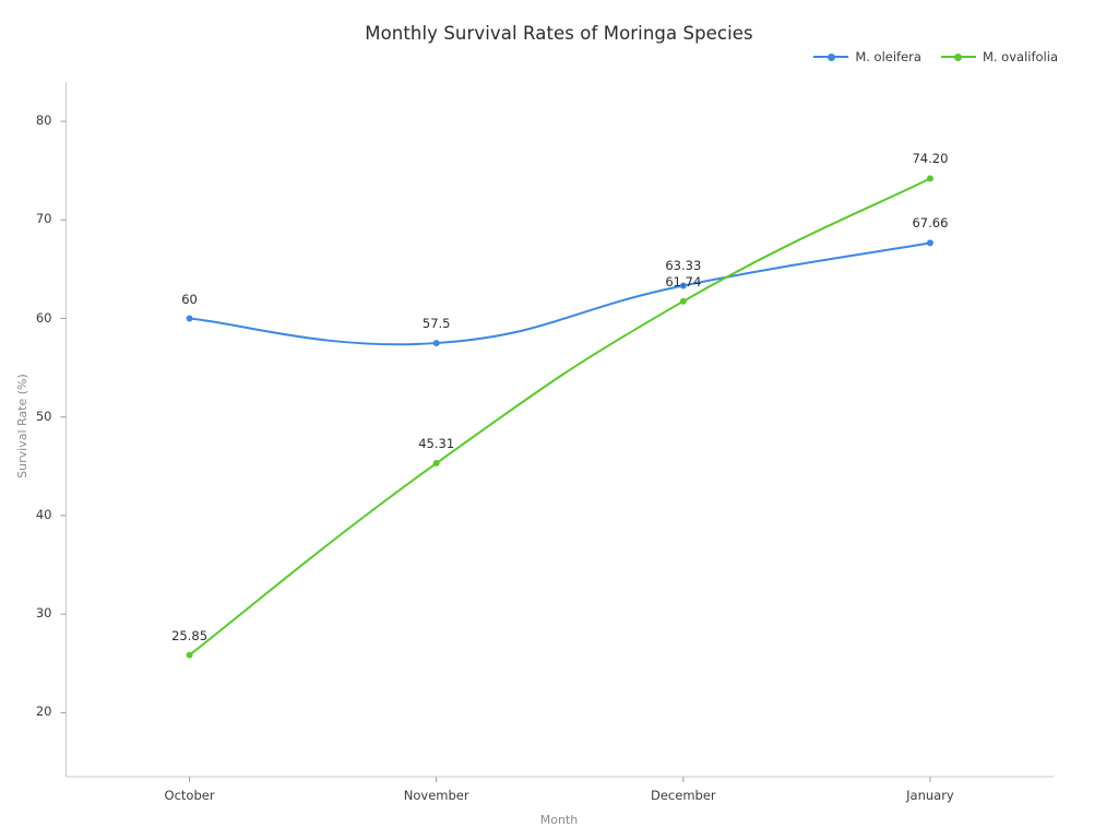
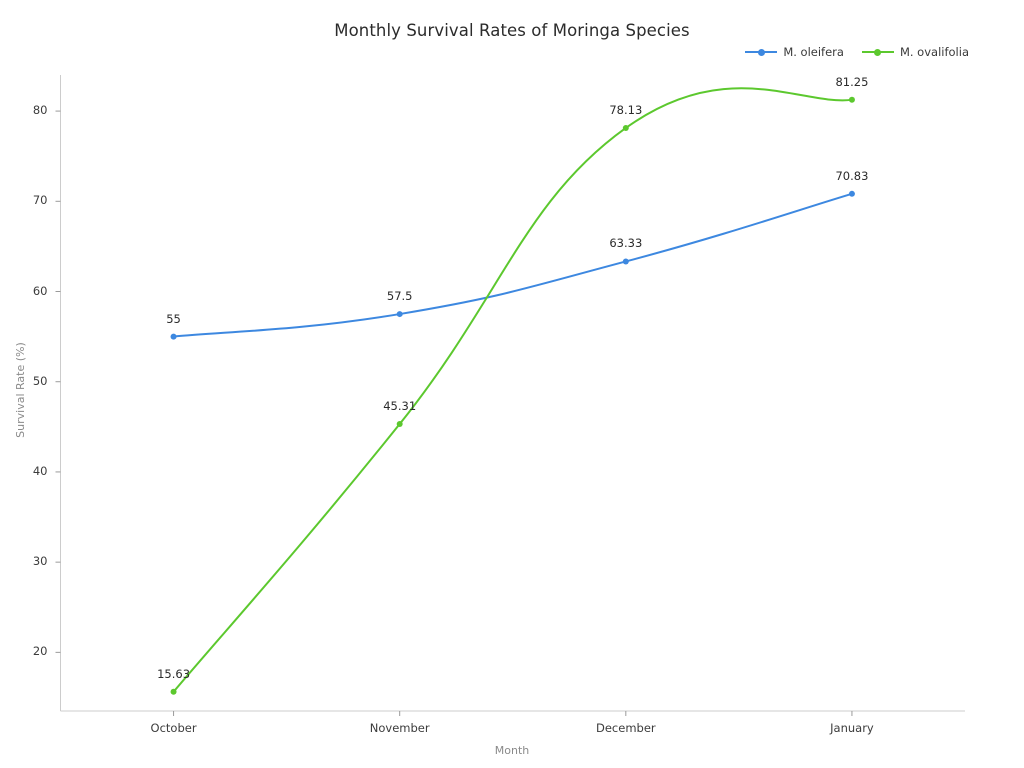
M. oleifera/October: 60 -> 55
M. ovalifolia/October: 25.85 -> 15.63
M. ovalifolia/December: 61.74 -> 78.13
M. oleifera/January: 67.66 -> 70.83
M. ovalifolia/January: 74.20 -> 81.25
